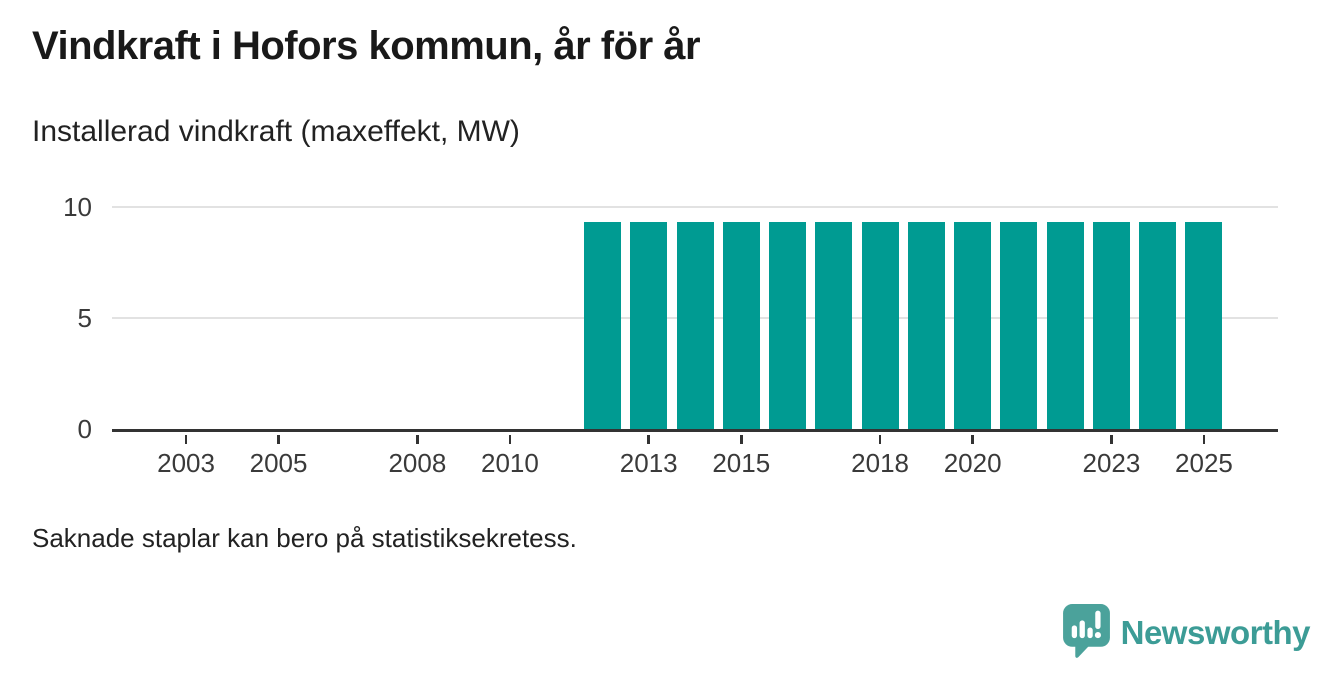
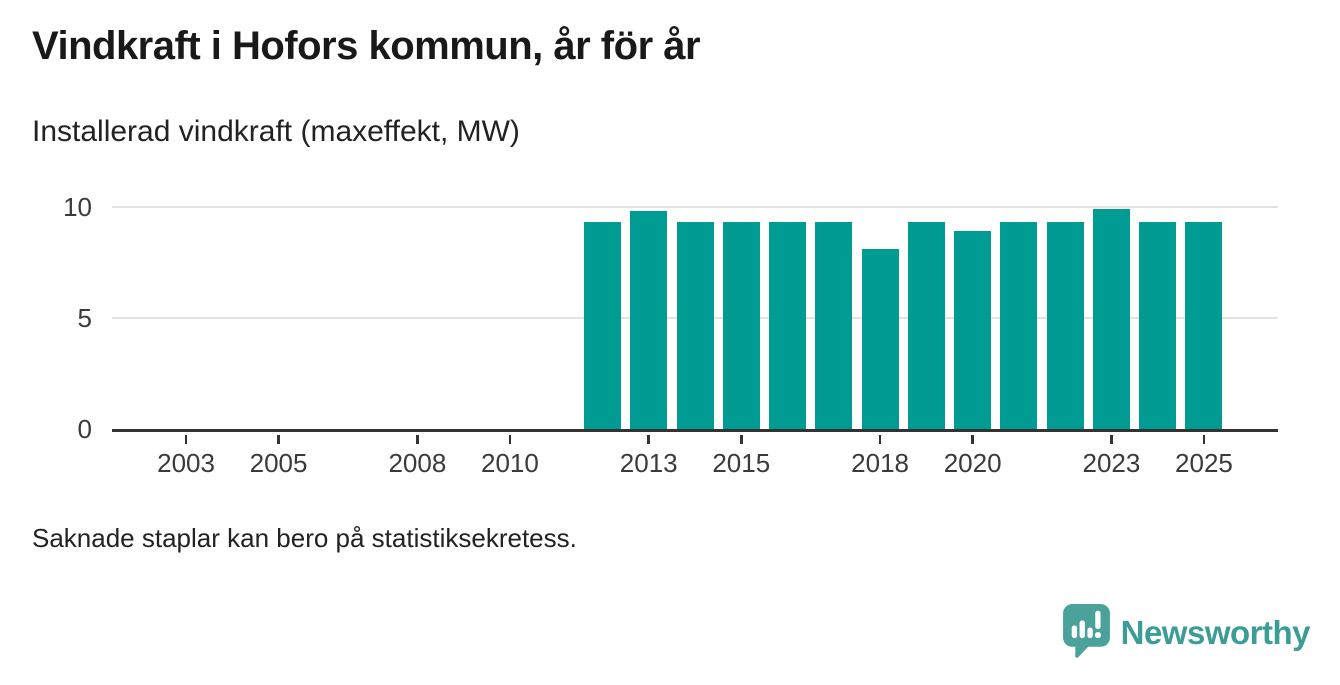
2013: 9.3 -> 9.8
2018: 9.3 -> 8.1
2020: 9.3 -> 8.9
2023: 9.3 -> 9.9
